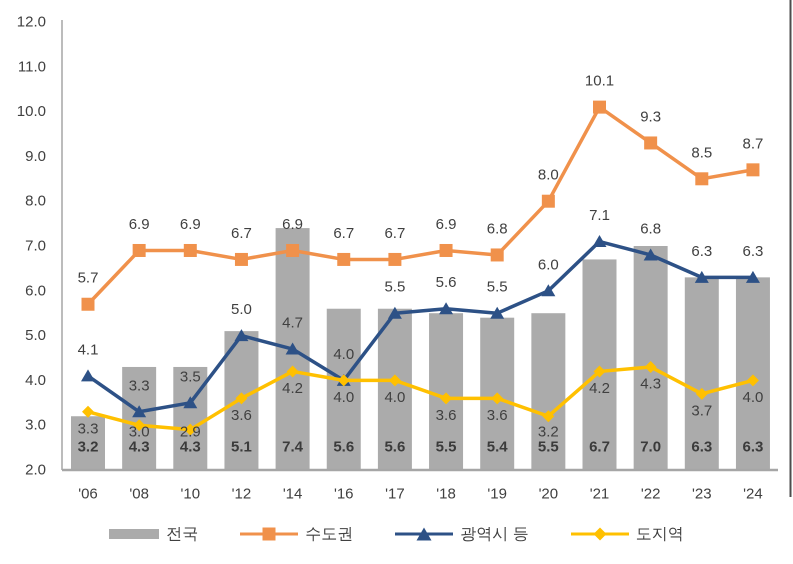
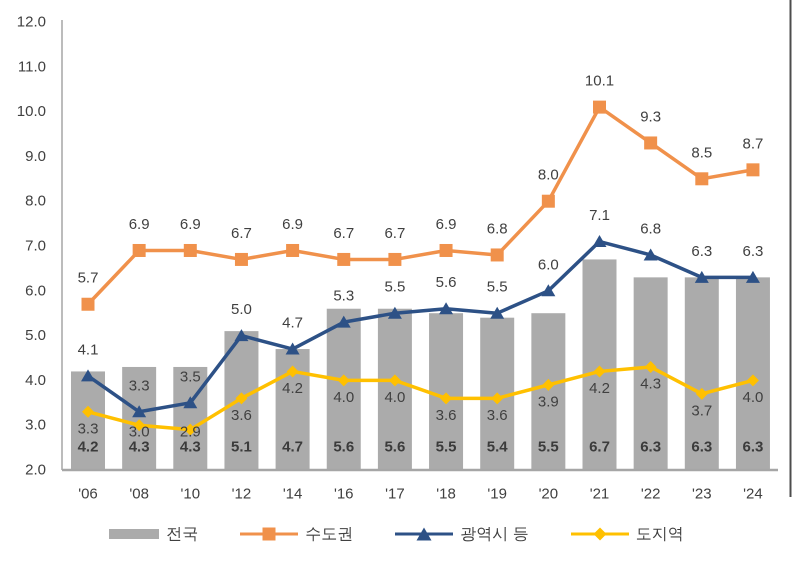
전국/'06: 3.2 -> 4.2
전국/'14: 7.4 -> 4.7
광역시 등/'16: 4.0 -> 5.3
도지역/'20: 3.2 -> 3.9
전국/'22: 7.0 -> 6.3
